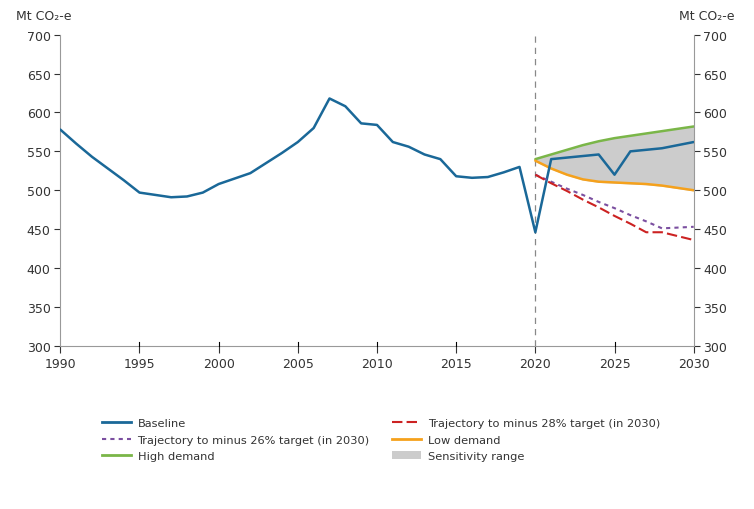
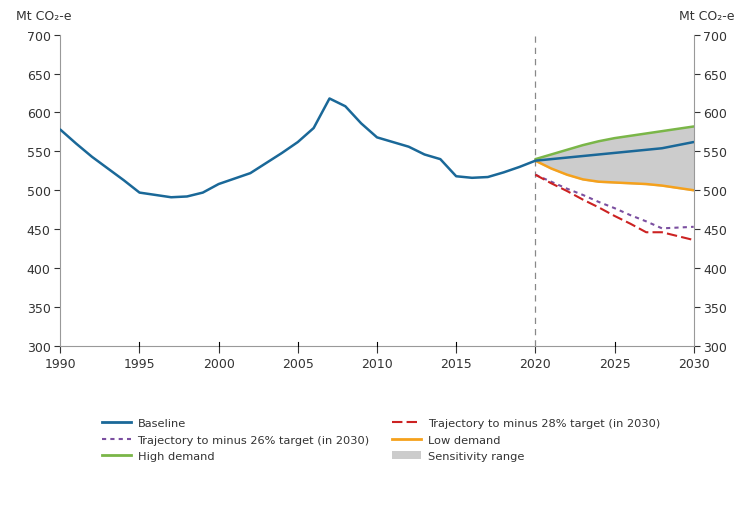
Baseline/2010: 584 -> 568
Baseline/2020: 446 -> 538
Baseline/2025: 520 -> 548
